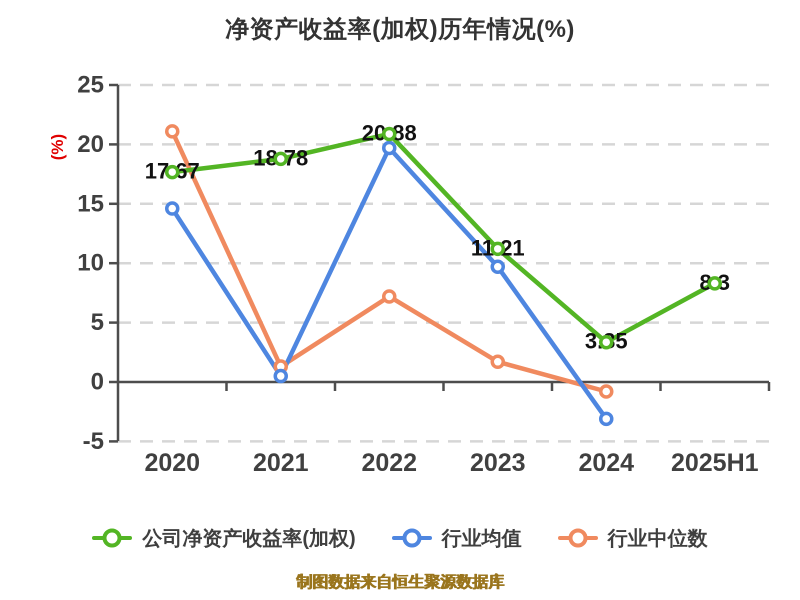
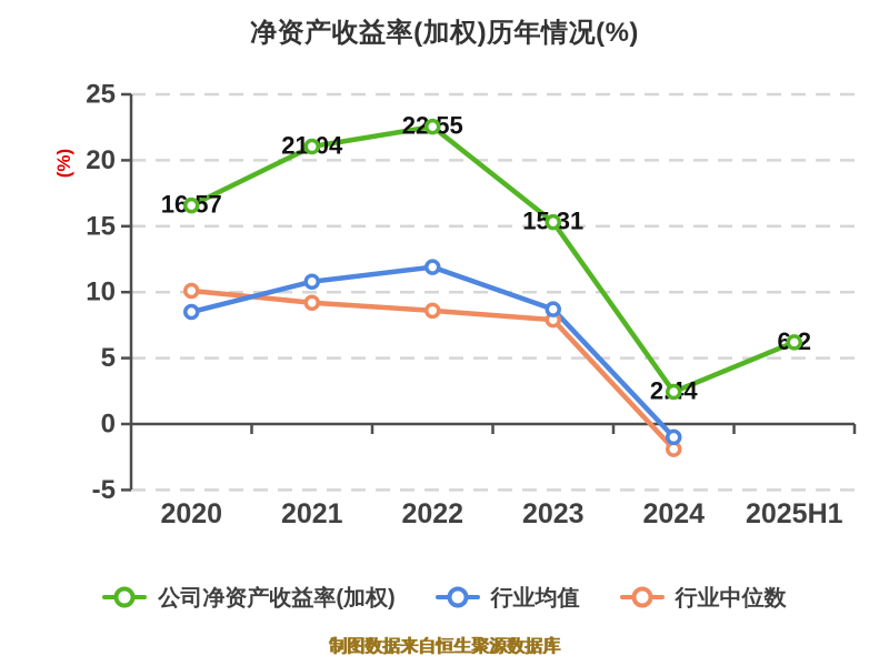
公司净资产收益率(加权)/2020: 17.67 -> 16.57
行业均值/2020: 14.6 -> 8.5
行业中位数/2020: 21.1 -> 10.1
公司净资产收益率(加权)/2021: 18.78 -> 21.04
行业均值/2021: 0.5 -> 10.8
行业中位数/2021: 1.3 -> 9.2
公司净资产收益率(加权)/2022: 20.88 -> 22.55
行业均值/2022: 19.7 -> 11.9
行业中位数/2022: 7.2 -> 8.6
公司净资产收益率(加权)/2023: 11.21 -> 15.31
行业均值/2023: 9.7 -> 8.7
行业中位数/2023: 1.7 -> 7.9
公司净资产收益率(加权)/2024: 3.35 -> 2.44
行业均值/2024: -3.1 -> -1.0
行业中位数/2024: -0.8 -> -1.9
公司净资产收益率(加权)/2025H1: 8.3 -> 6.2
